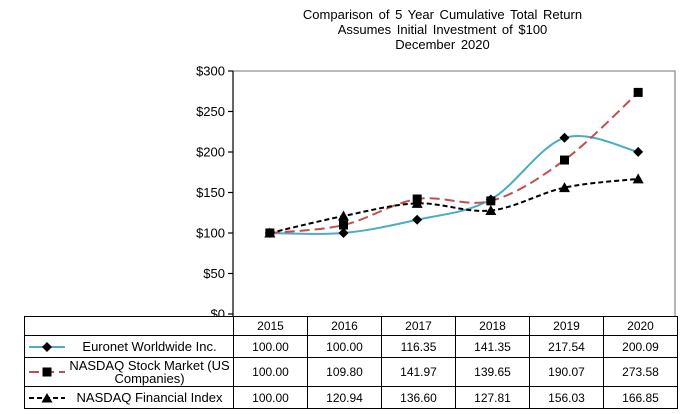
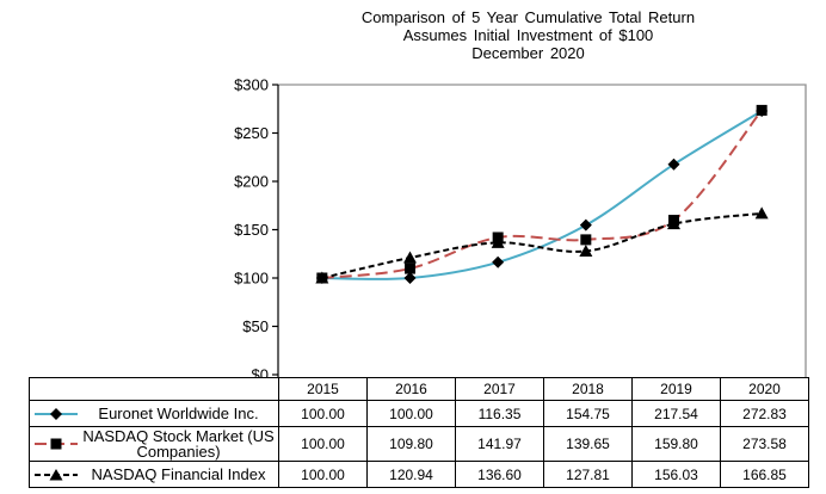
Euronet Worldwide Inc./2018: 141.35 -> 154.75
NASDAQ Stock Market (US Companies)/2019: 190.07 -> 159.80
Euronet Worldwide Inc./2020: 200.09 -> 272.83
